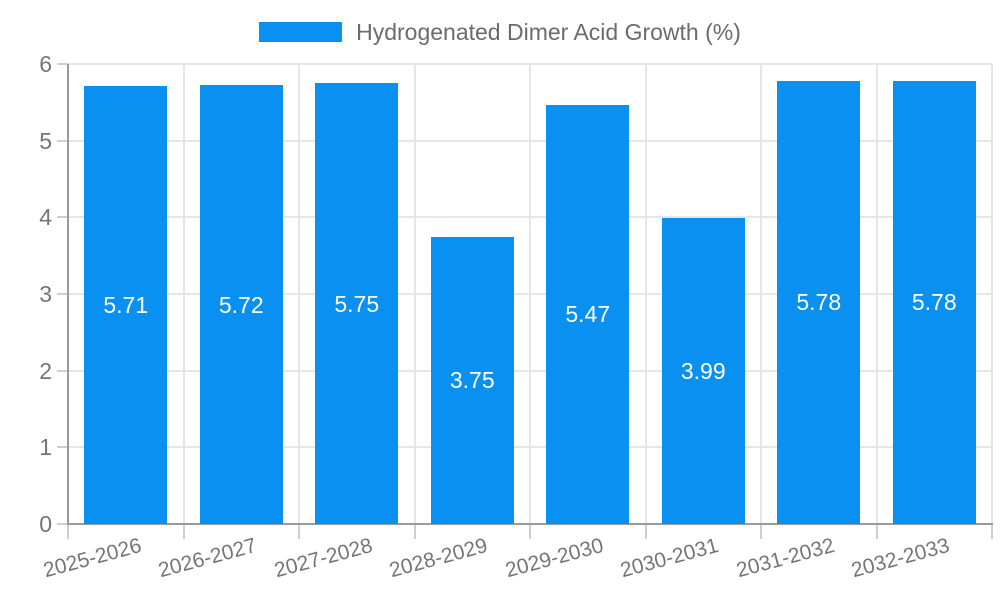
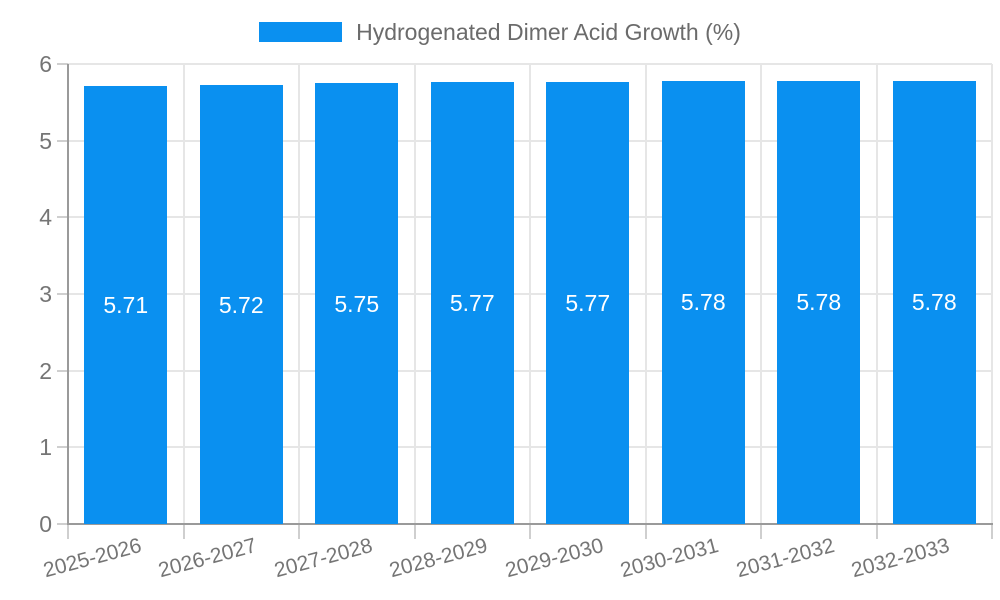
2028-2029: 3.75 -> 5.77
2029-2030: 5.47 -> 5.77
2030-2031: 3.99 -> 5.78
